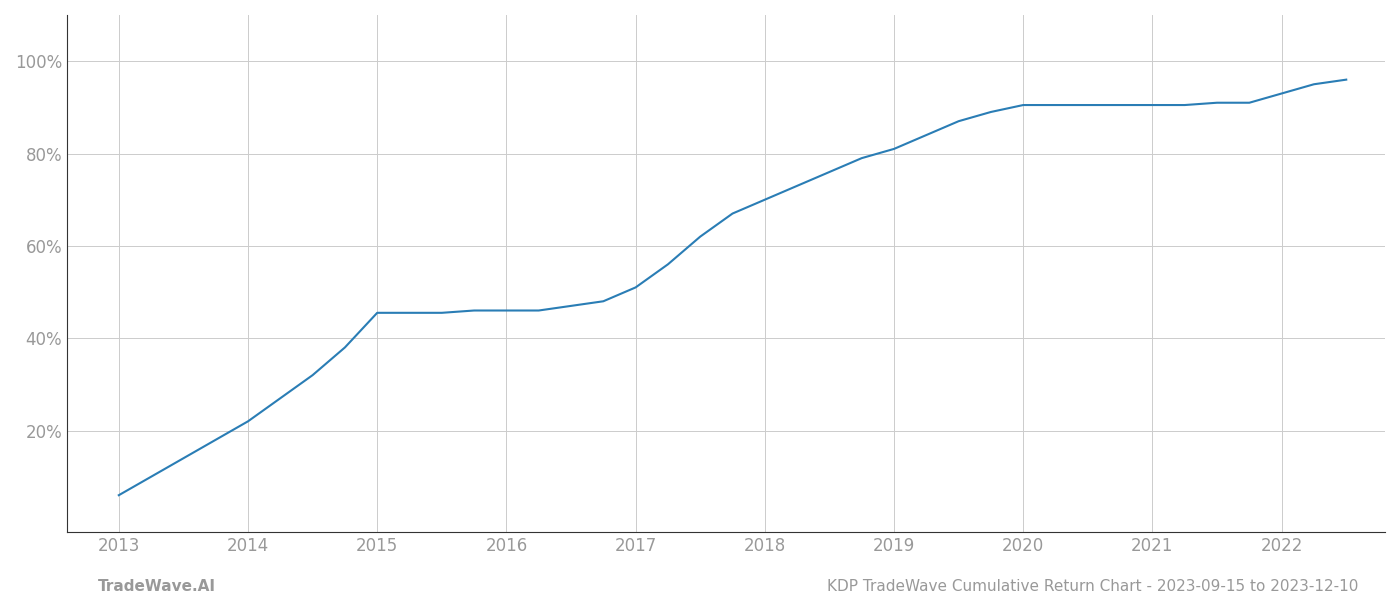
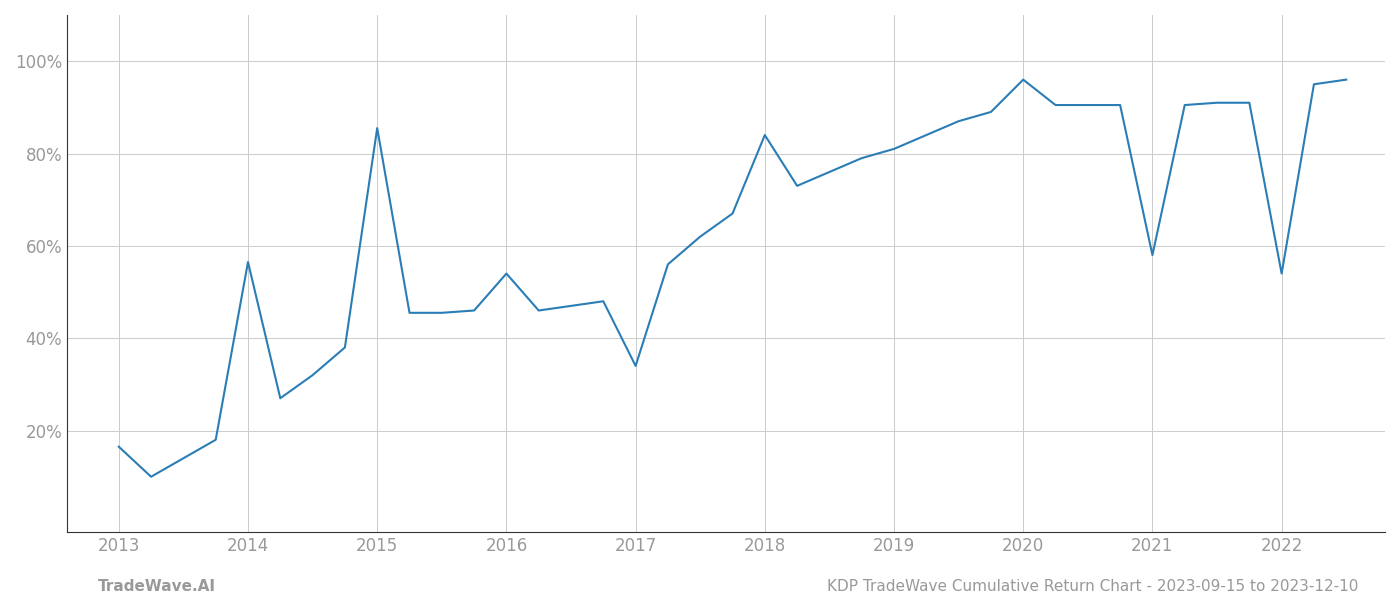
2013: 6.0% -> 16.5%
2014: 22.0% -> 56.5%
2015: 45.5% -> 85.5%
2016: 46.0% -> 54.0%
2017: 51.0% -> 34.0%
2018: 70.0% -> 84.0%
2020: 90.5% -> 96.0%
2021: 90.5% -> 58.0%
2022: 93.0% -> 54.0%
